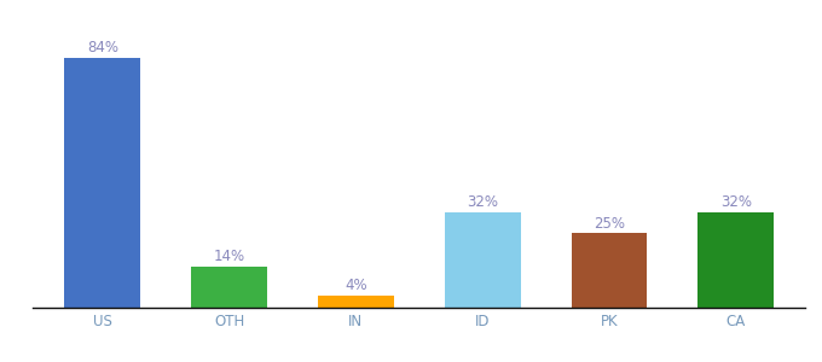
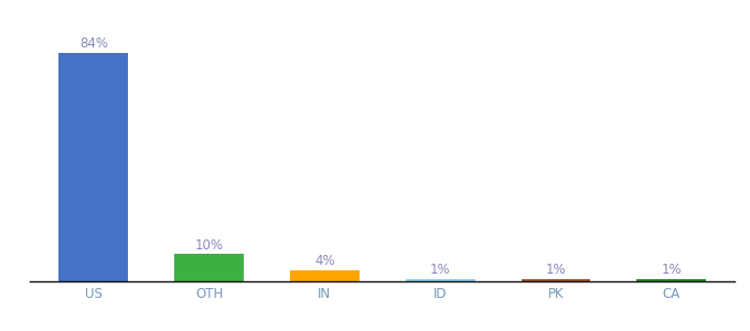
OTH: 14% -> 10%
ID: 32% -> 1%
PK: 25% -> 1%
CA: 32% -> 1%
